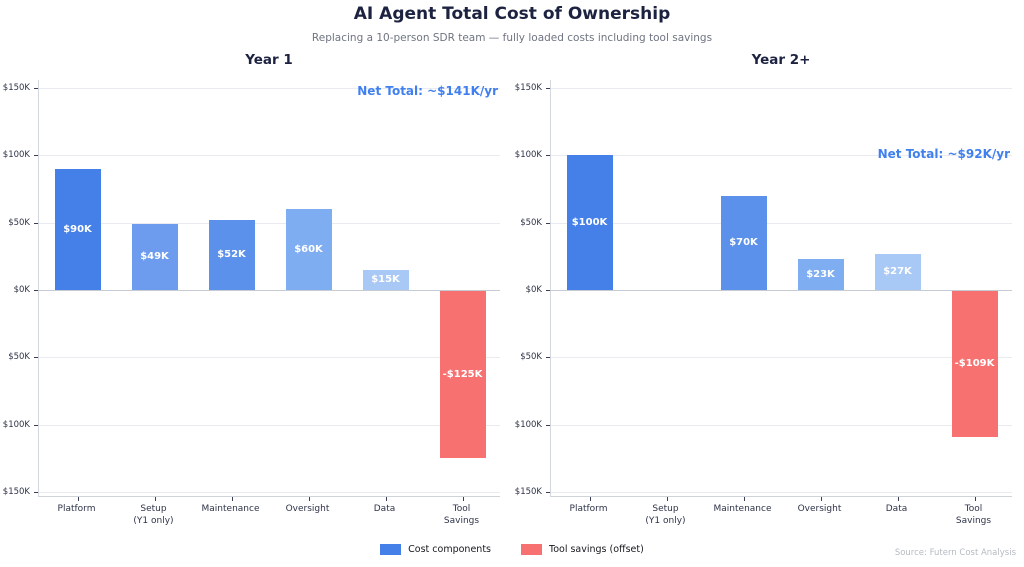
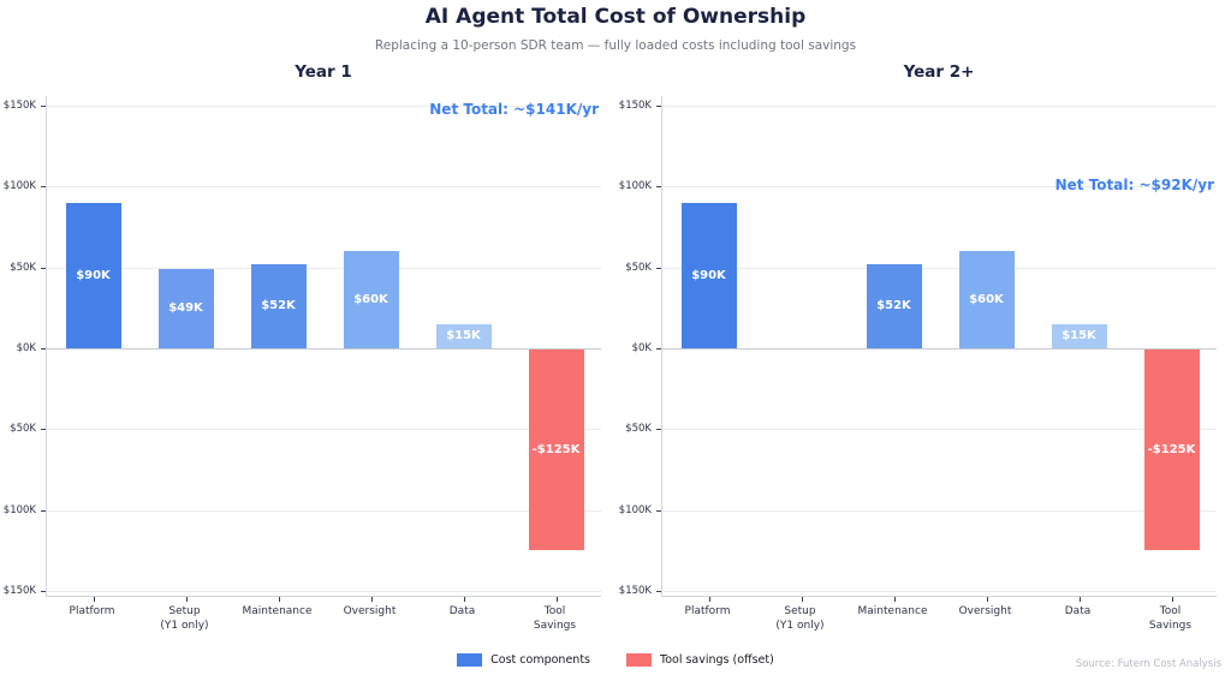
Year 2+/Platform: $100K -> $90K
Year 2+/Maintenance: $70K -> $52K
Year 2+/Oversight: $23K -> $60K
Year 2+/Data: $27K -> $15K
Year 2+/Tool Savings: -$109K -> -$125K
